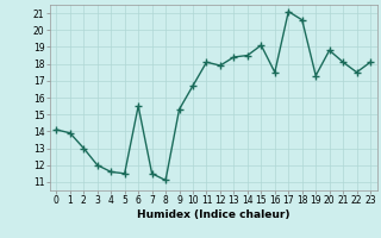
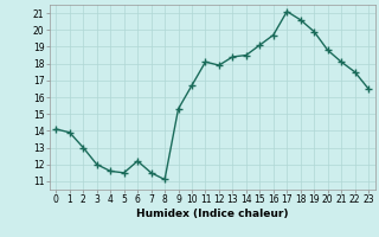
6: 15.5 -> 12.2
16: 17.5 -> 19.7
19: 17.3 -> 19.9
23: 18.1 -> 16.5
